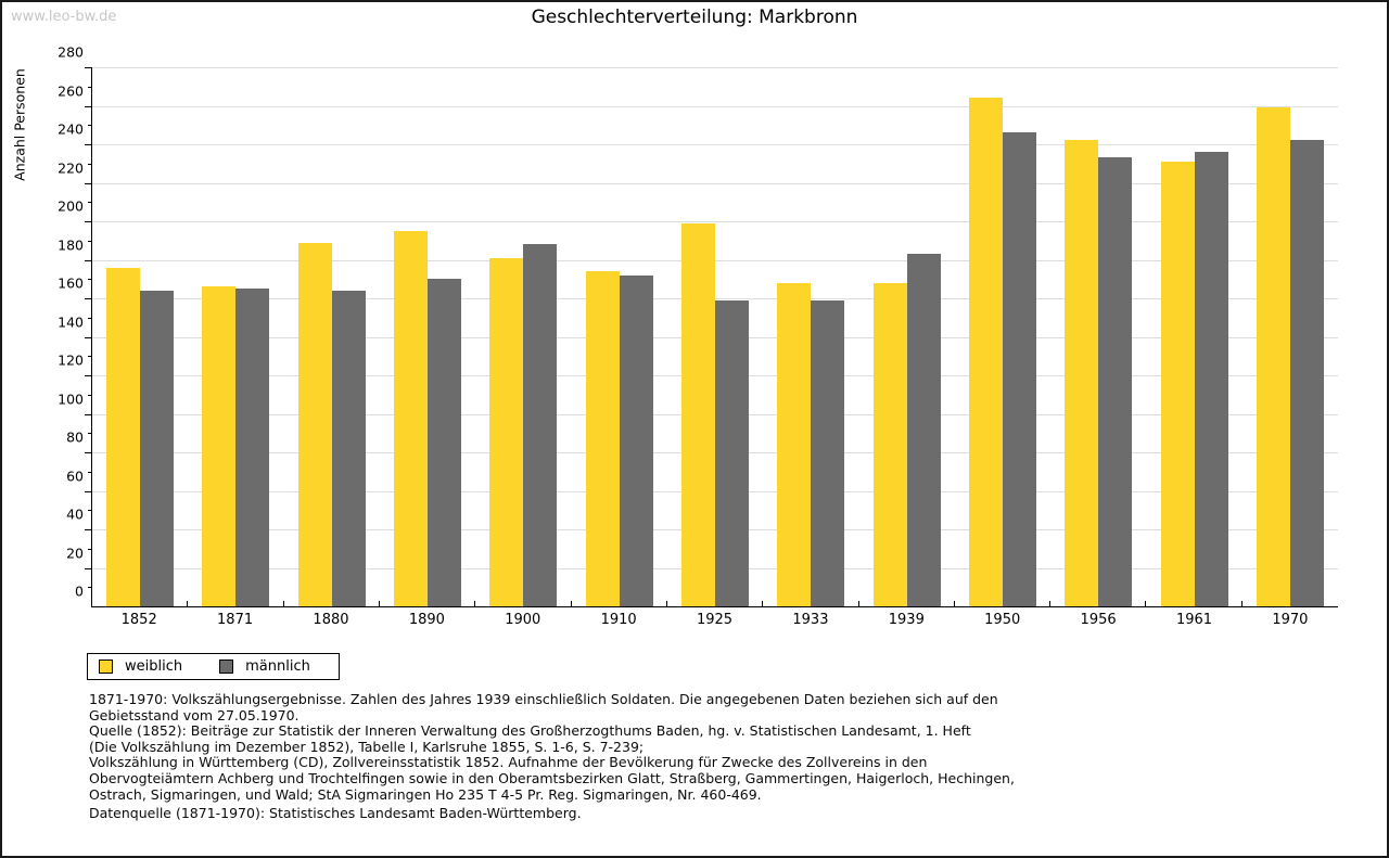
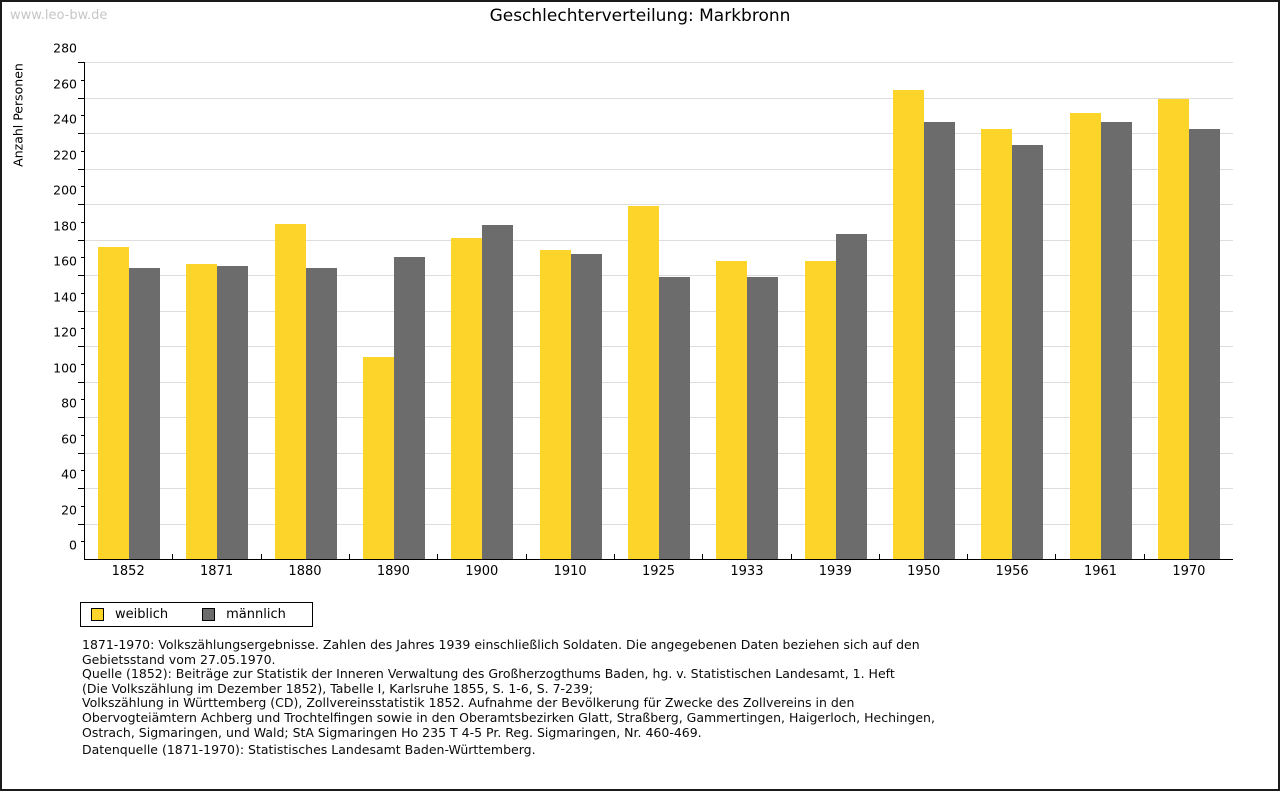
weiblich/1890: 195 -> 114
weiblich/1961: 231 -> 251
männlich/1961: 236 -> 246
